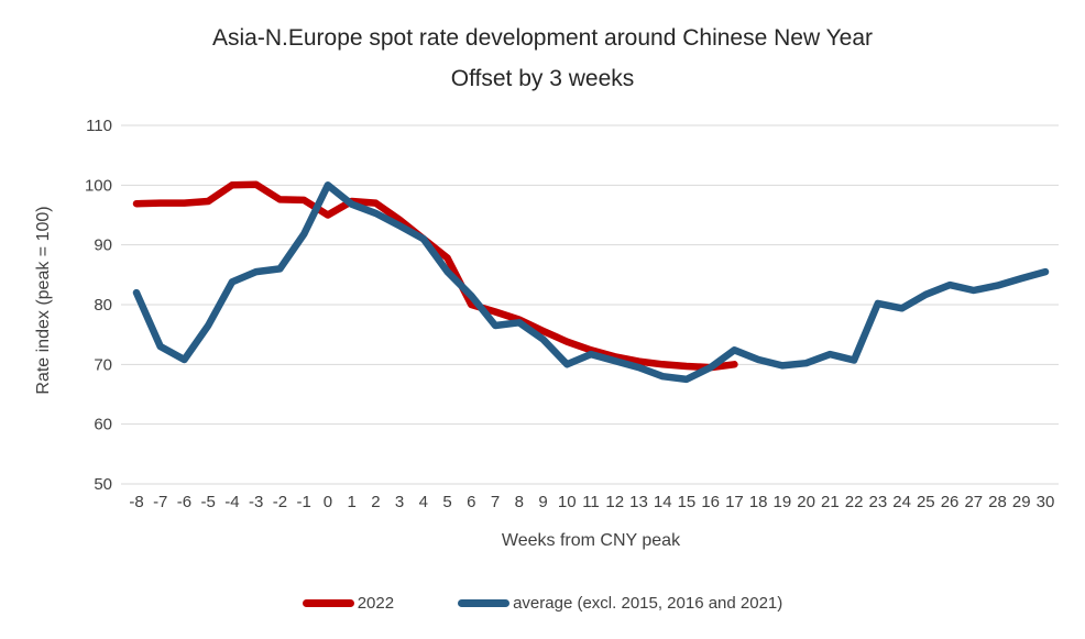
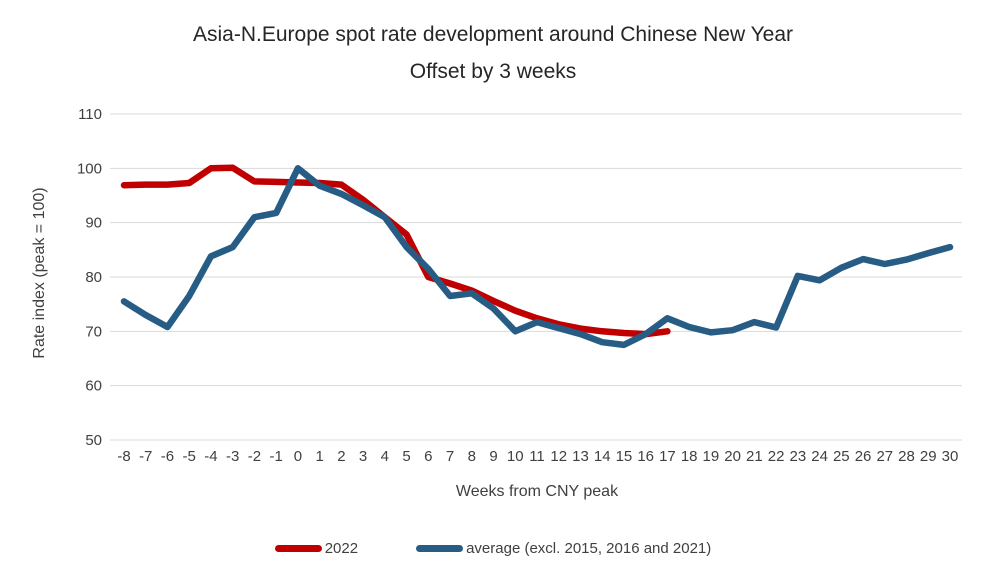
average (excl. 2015, 2016 and 2021)/-8: 82 -> 76
average (excl. 2015, 2016 and 2021)/-2: 86 -> 91
2022/0: 95 -> 97
